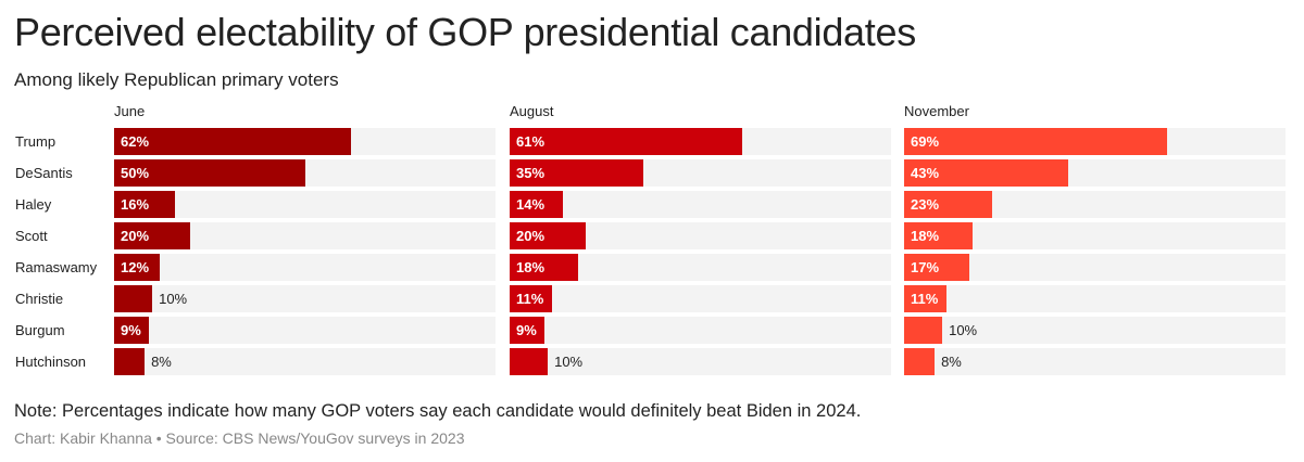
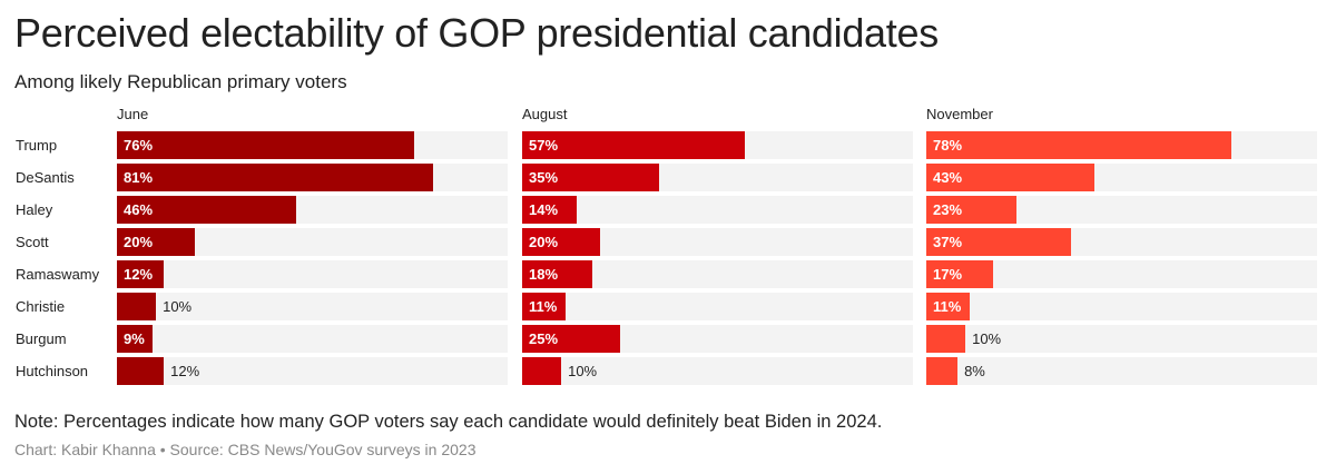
June/Trump: 62% -> 76%
August/Trump: 61% -> 57%
November/Trump: 69% -> 78%
June/DeSantis: 50% -> 81%
June/Haley: 16% -> 46%
November/Scott: 18% -> 37%
August/Burgum: 9% -> 25%
June/Hutchinson: 8% -> 12%
